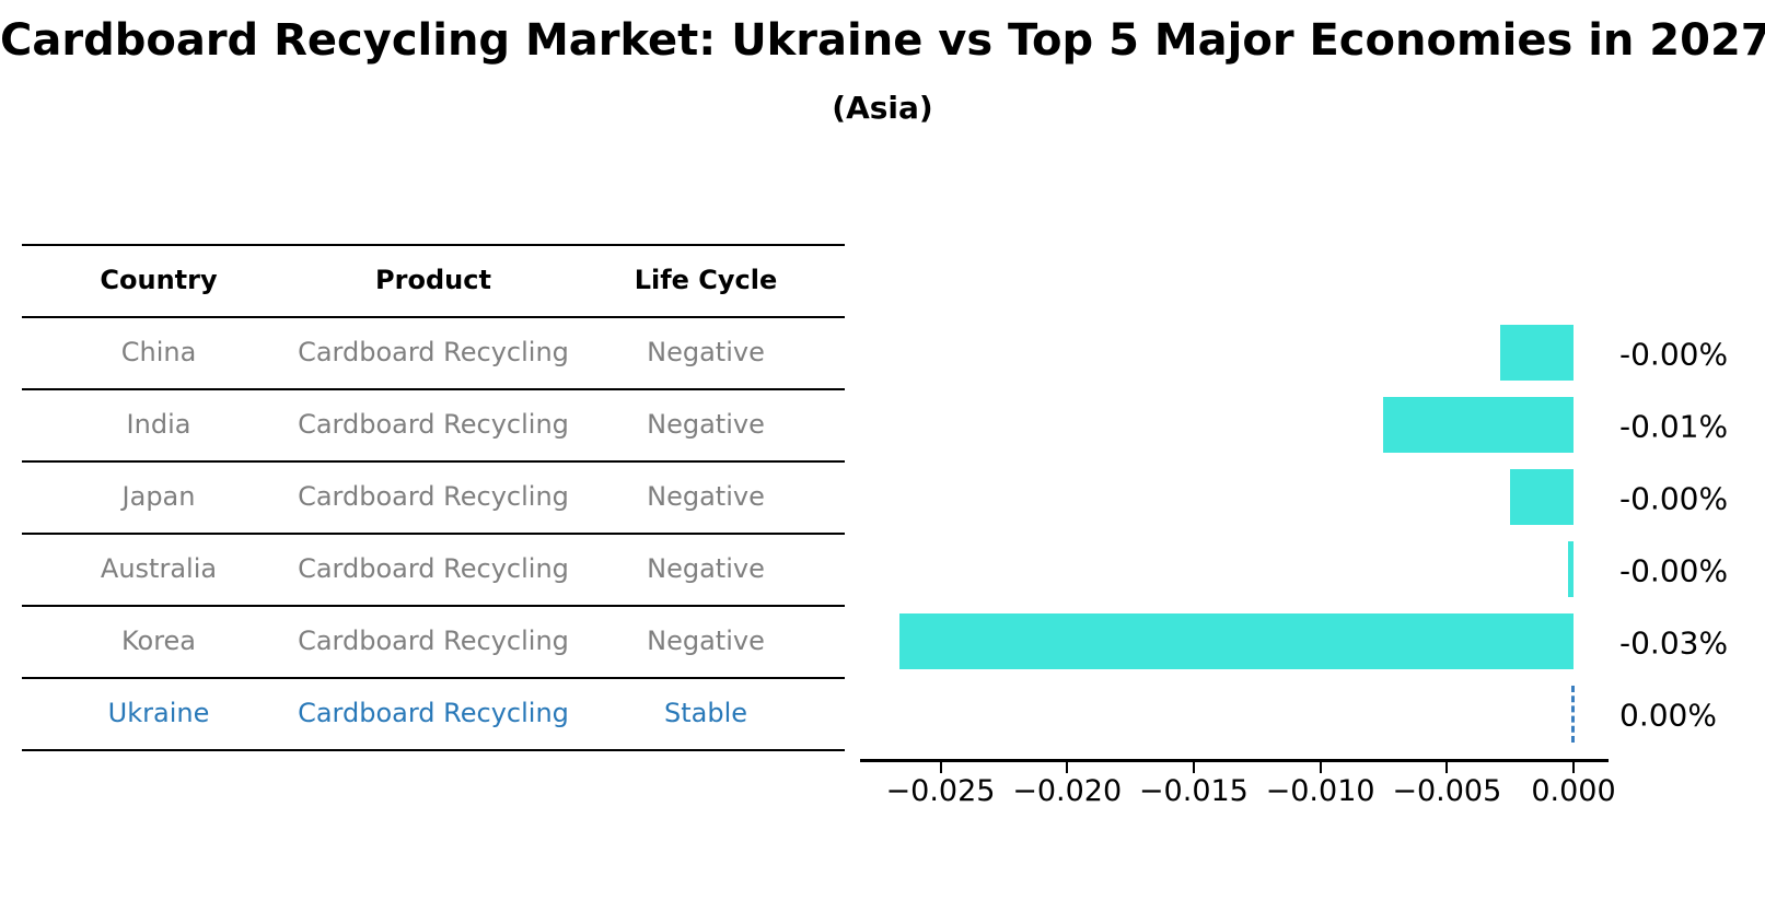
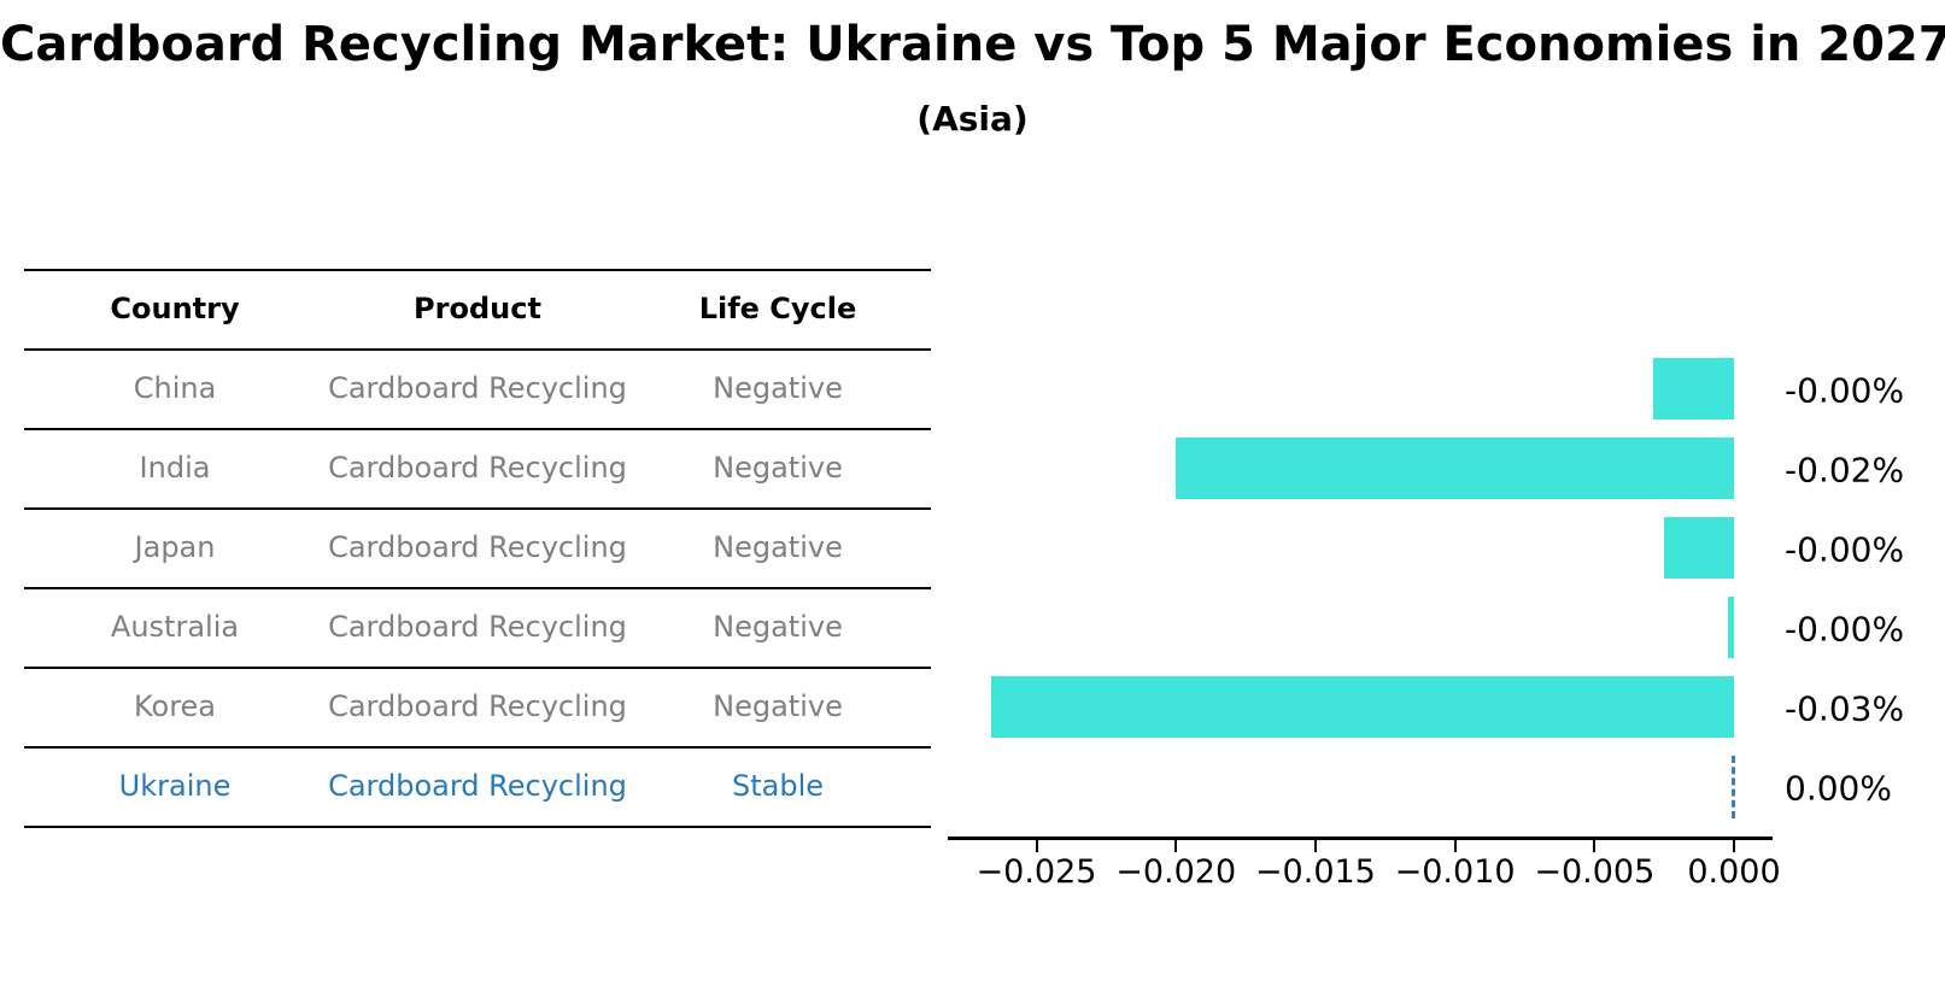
India: -0.01% -> -0.02%
